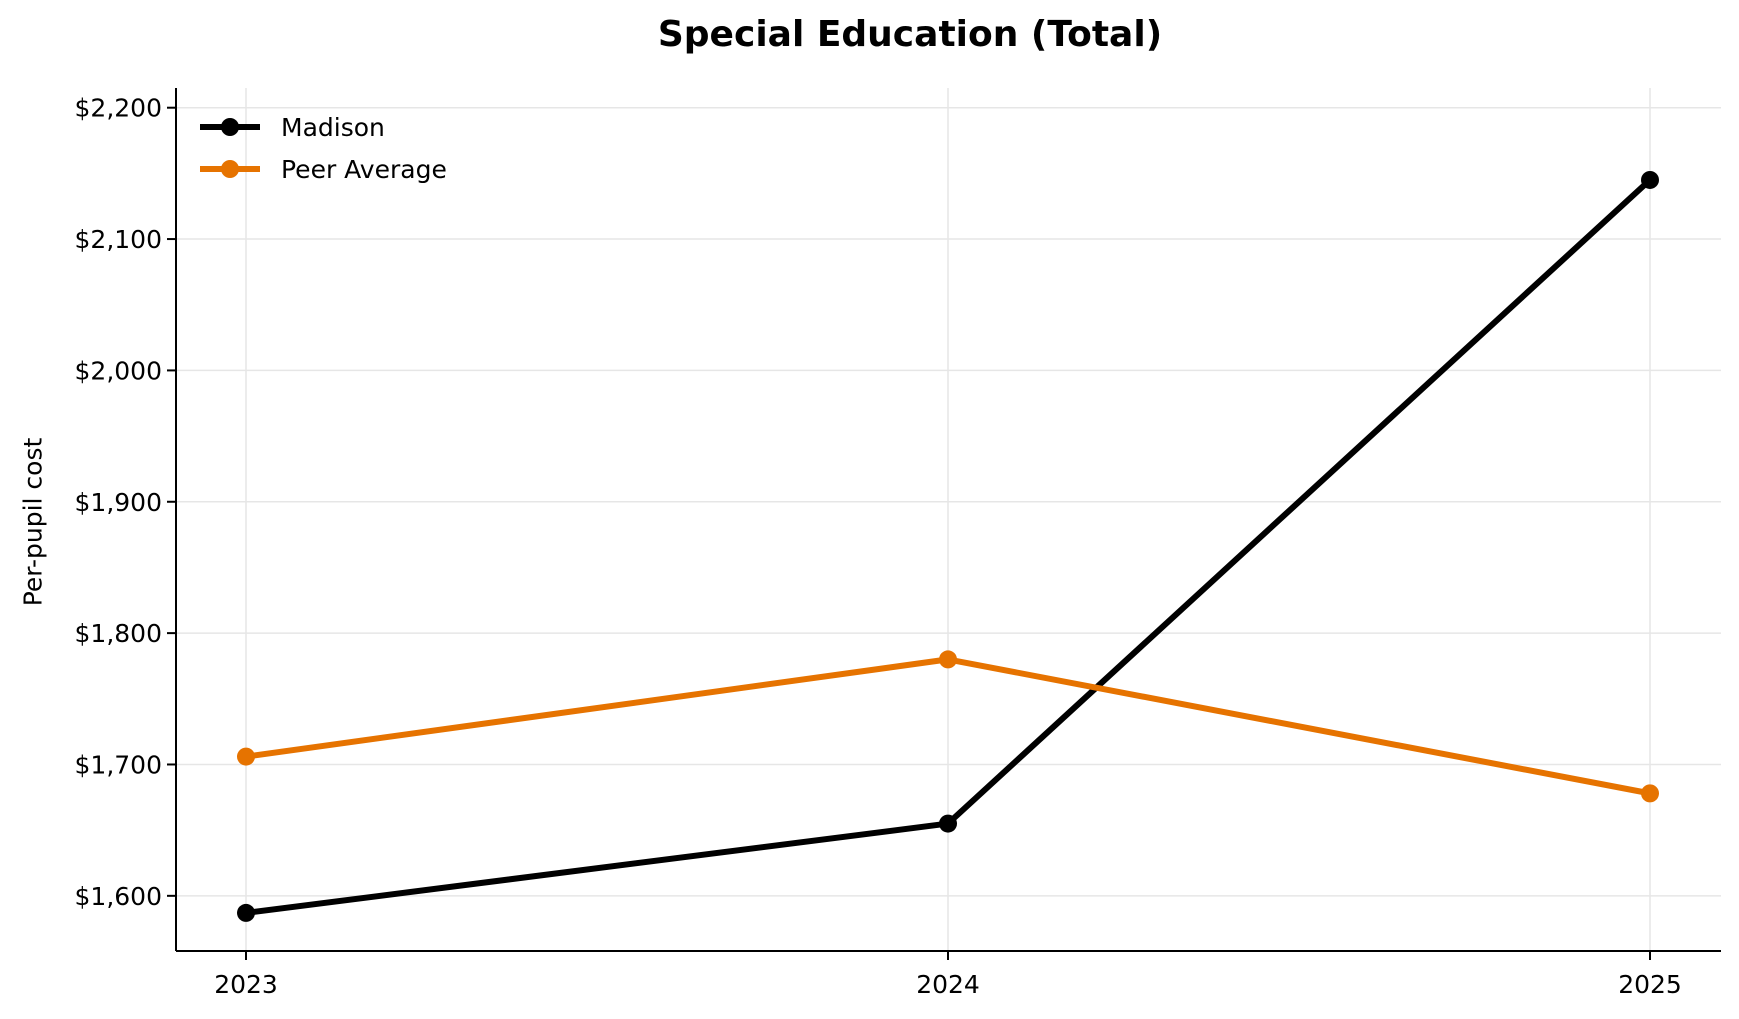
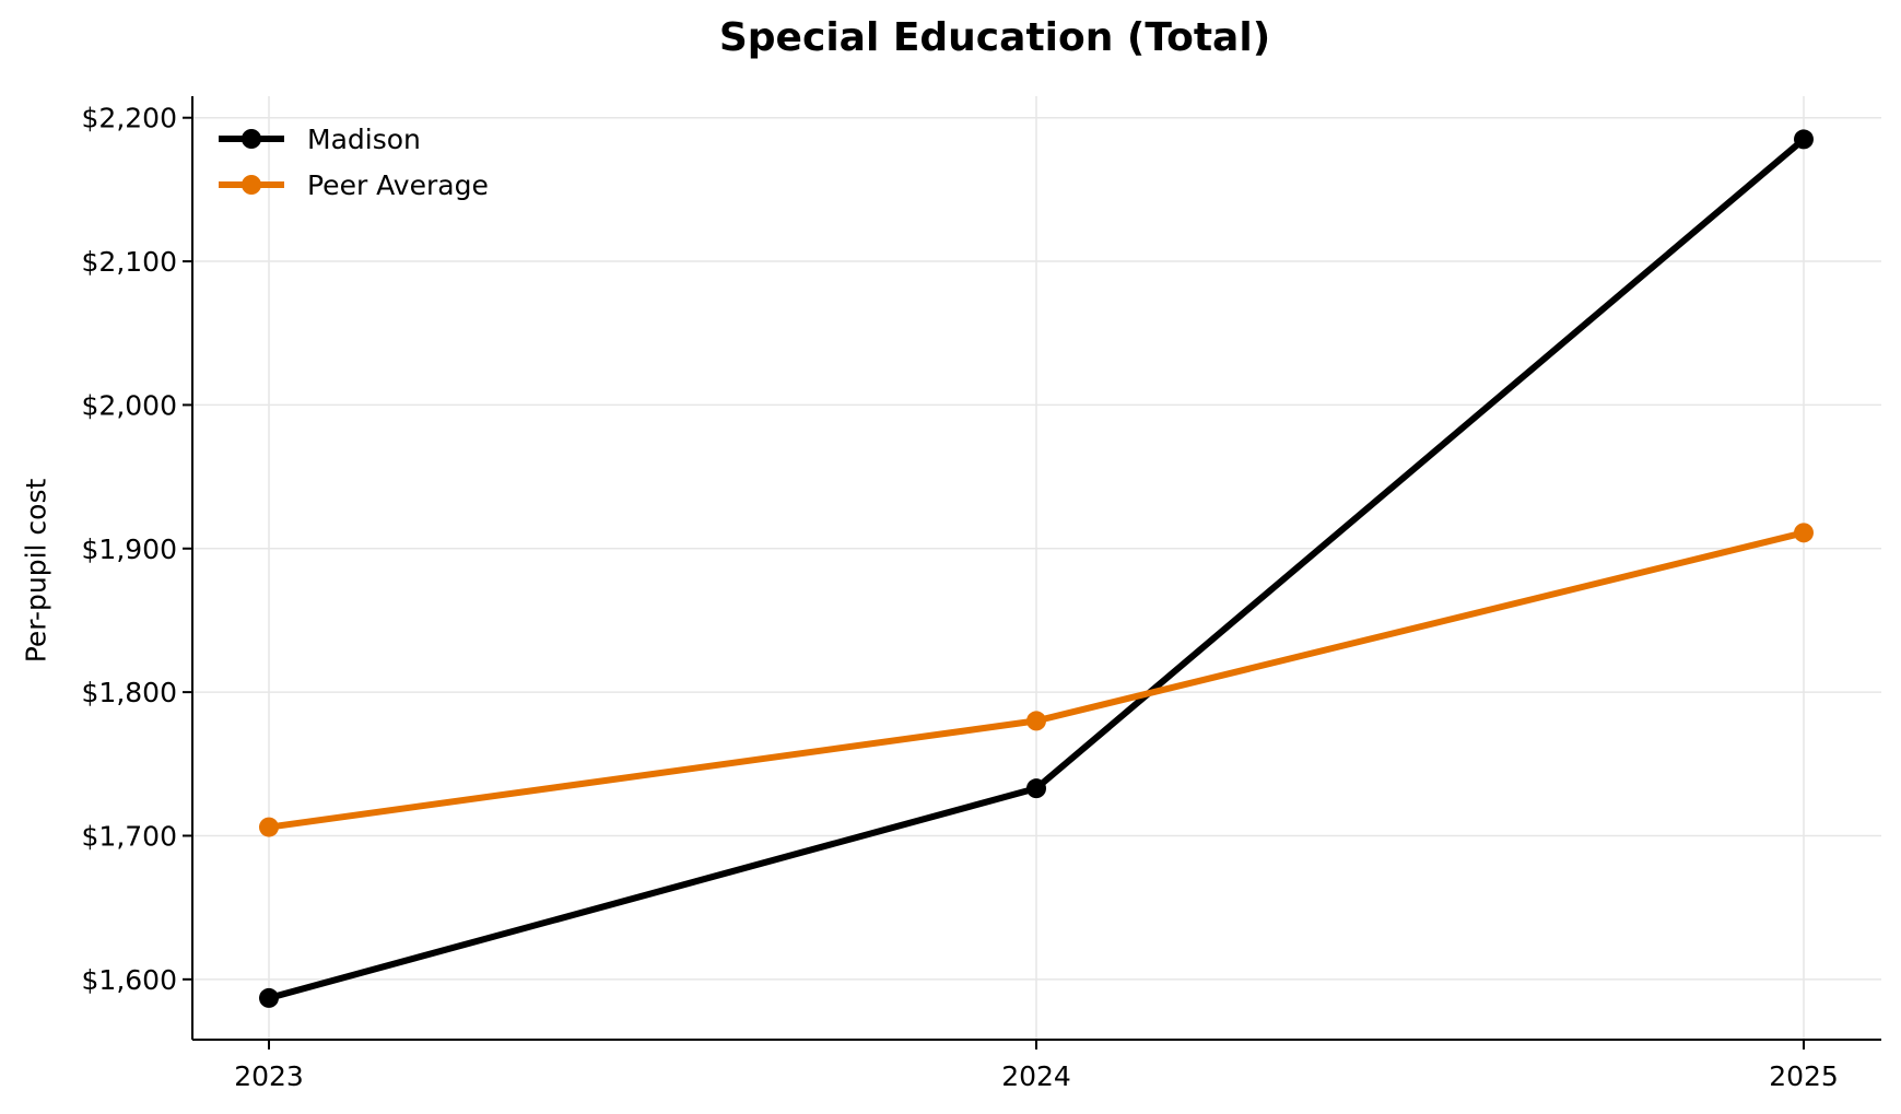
Madison/2024: $1655 -> $1733
Madison/2025: $2145 -> $2185
Peer Average/2025: $1678 -> $1911
